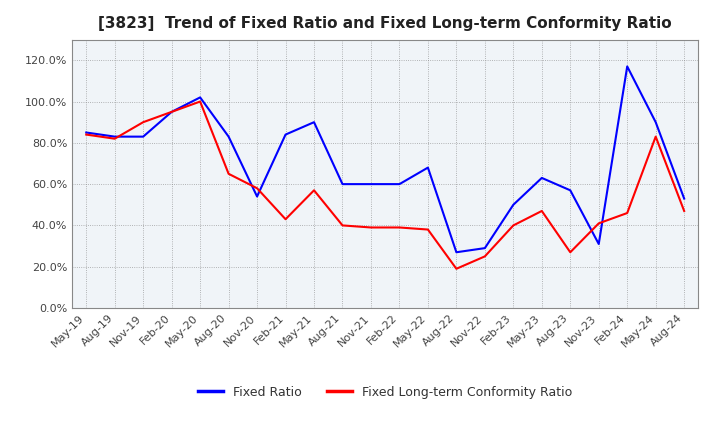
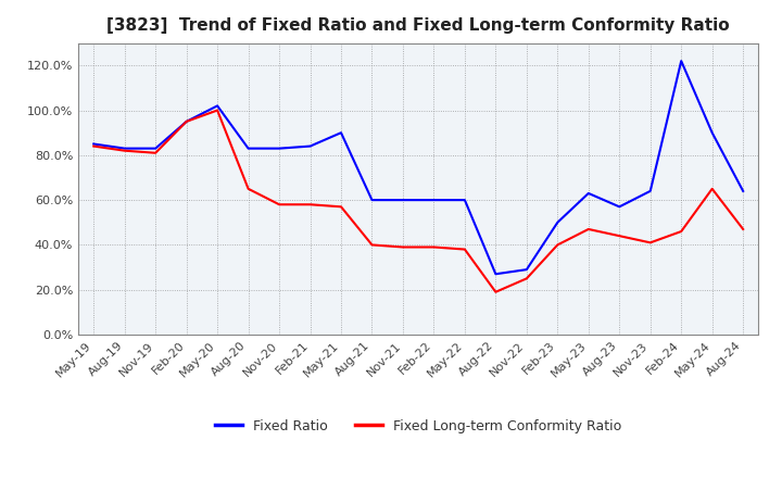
Fixed Long-term Conformity Ratio/Nov-19: 90% -> 81%
Fixed Ratio/Nov-20: 54% -> 83%
Fixed Long-term Conformity Ratio/Feb-21: 43% -> 58%
Fixed Ratio/May-22: 68% -> 60%
Fixed Long-term Conformity Ratio/Aug-23: 27% -> 44%
Fixed Ratio/Nov-23: 31% -> 64%
Fixed Ratio/Feb-24: 117% -> 122%
Fixed Long-term Conformity Ratio/May-24: 83% -> 65%
Fixed Ratio/Aug-24: 53% -> 64%
